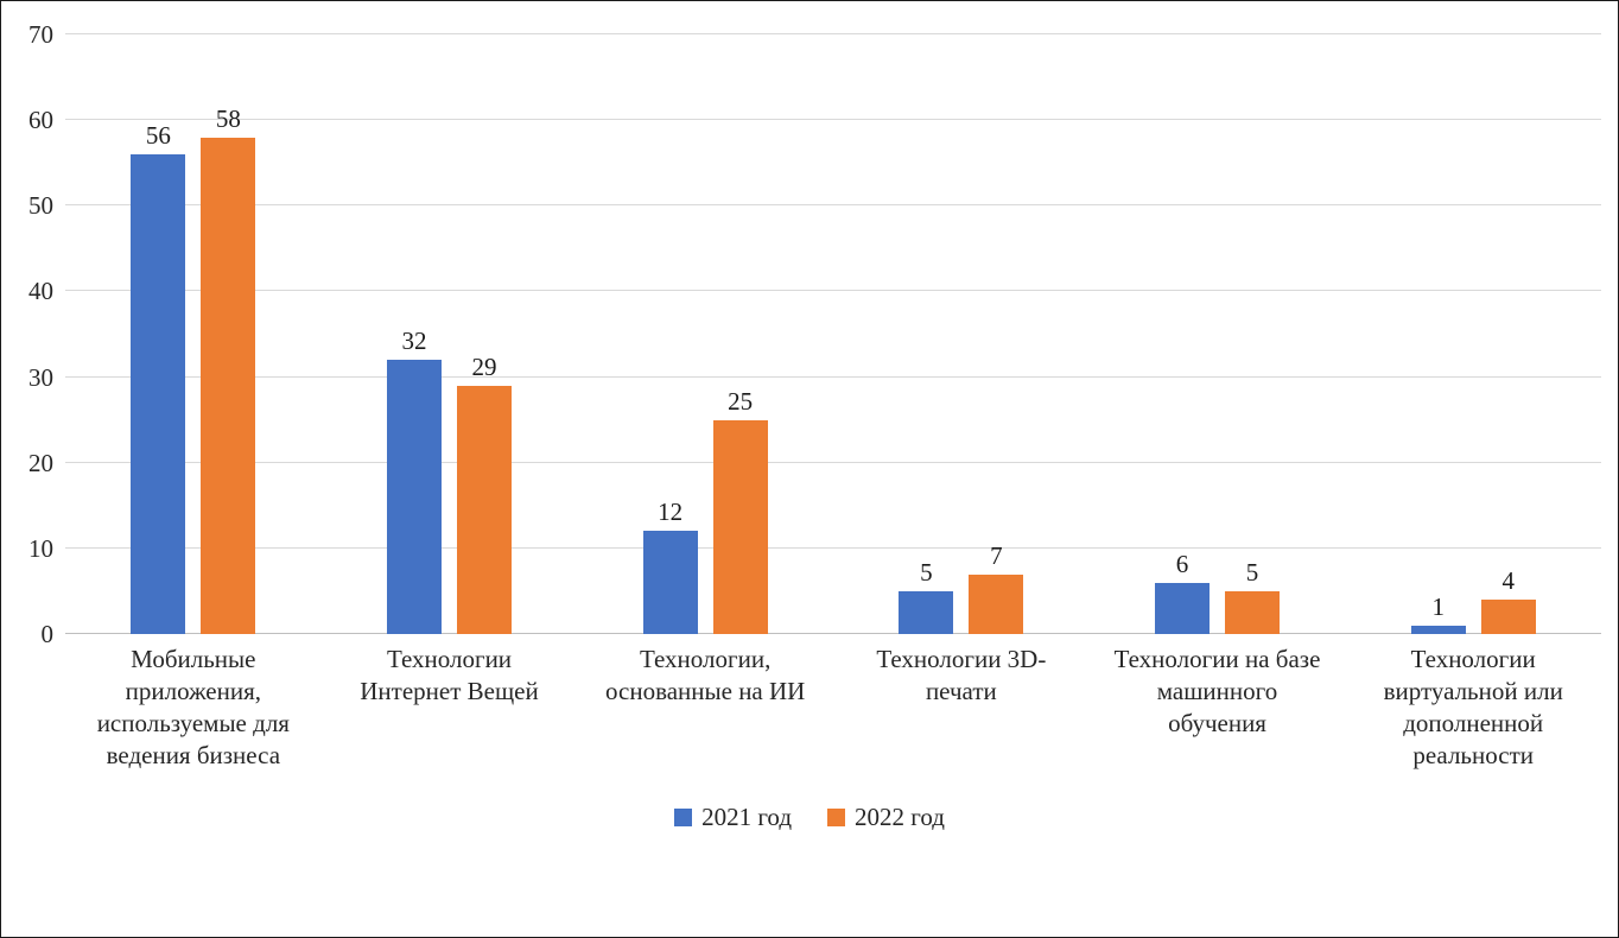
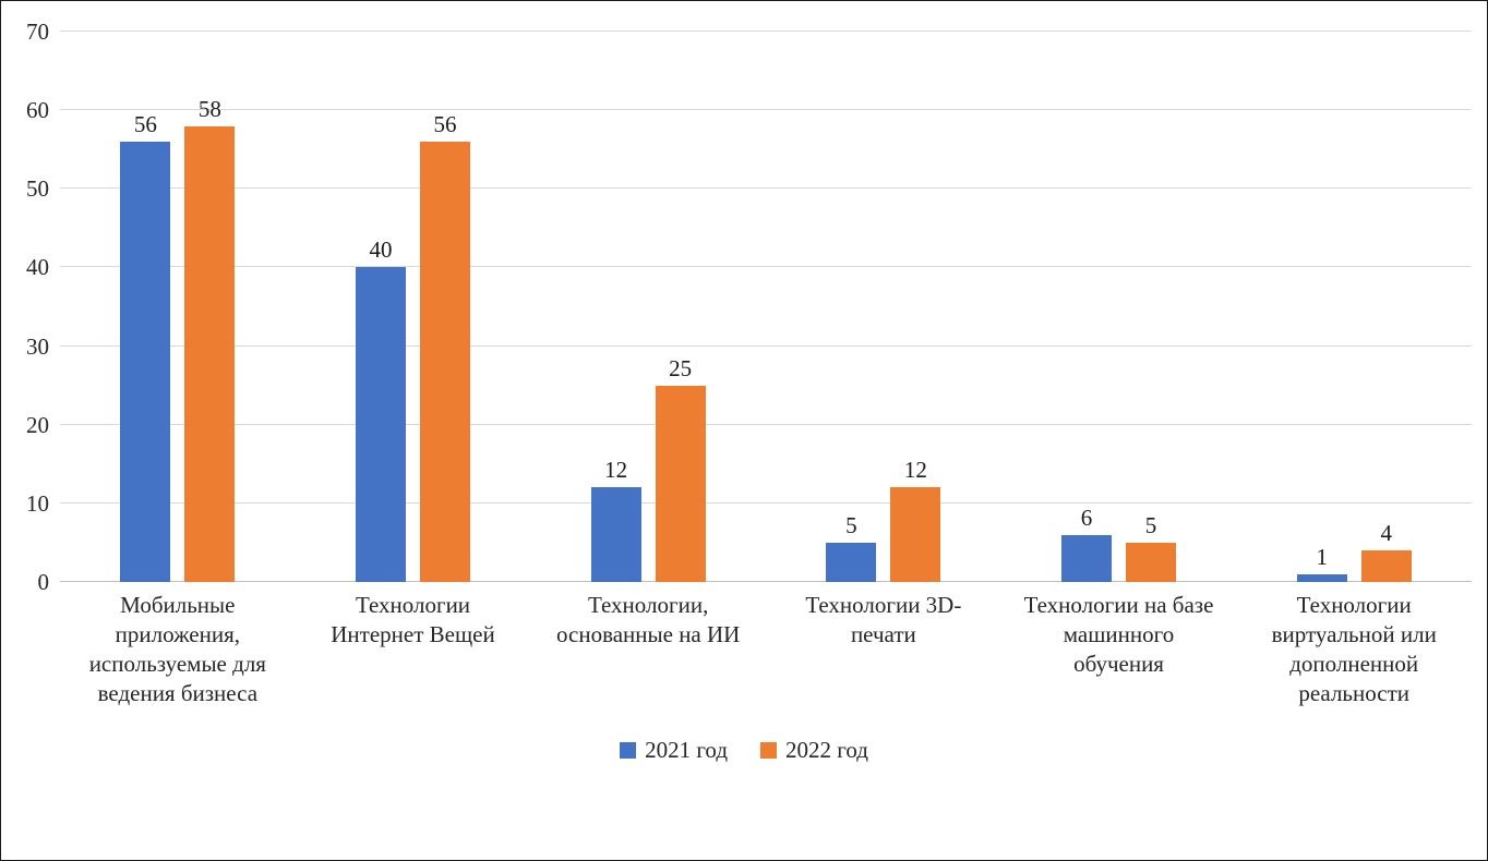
2021 год/Технологии Интернет Вещей: 32 -> 40
2022 год/Технологии Интернет Вещей: 29 -> 56
2022 год/Технологии 3D-печати: 7 -> 12
